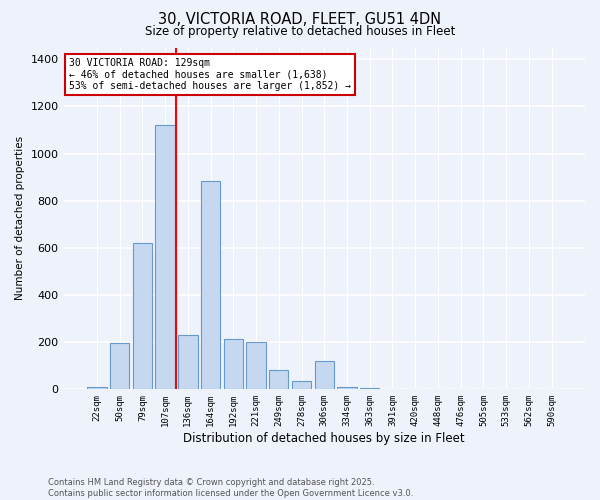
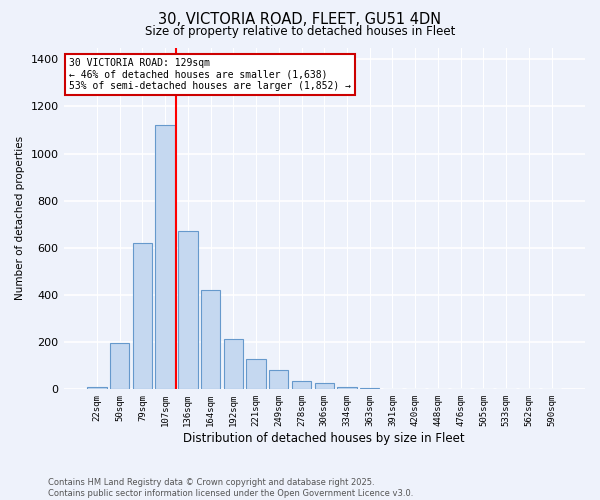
136sqm: 230 -> 670
164sqm: 885 -> 420
221sqm: 200 -> 130
306sqm: 120 -> 25
